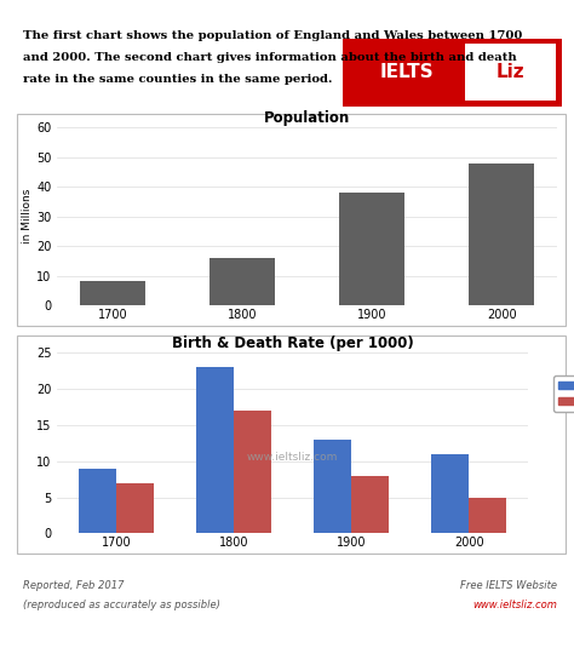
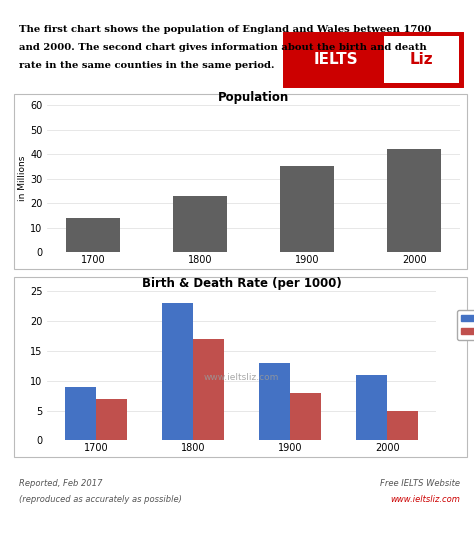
Population/1700: 8 -> 14
Population/1800: 16 -> 23
Population/1900: 38 -> 35
Population/2000: 48 -> 42
